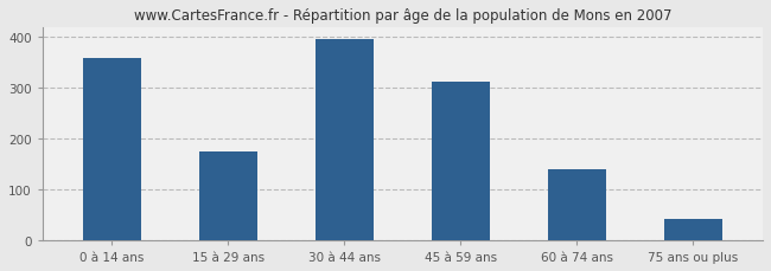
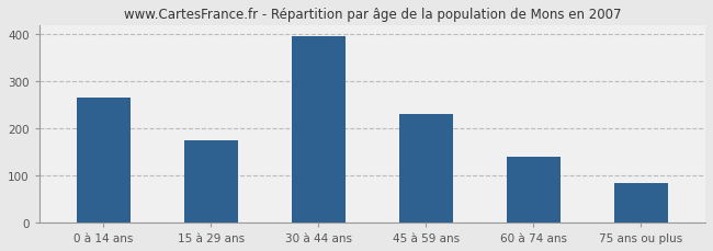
0 à 14 ans: 360 -> 265
45 à 59 ans: 312 -> 230
75 ans ou plus: 42 -> 85
